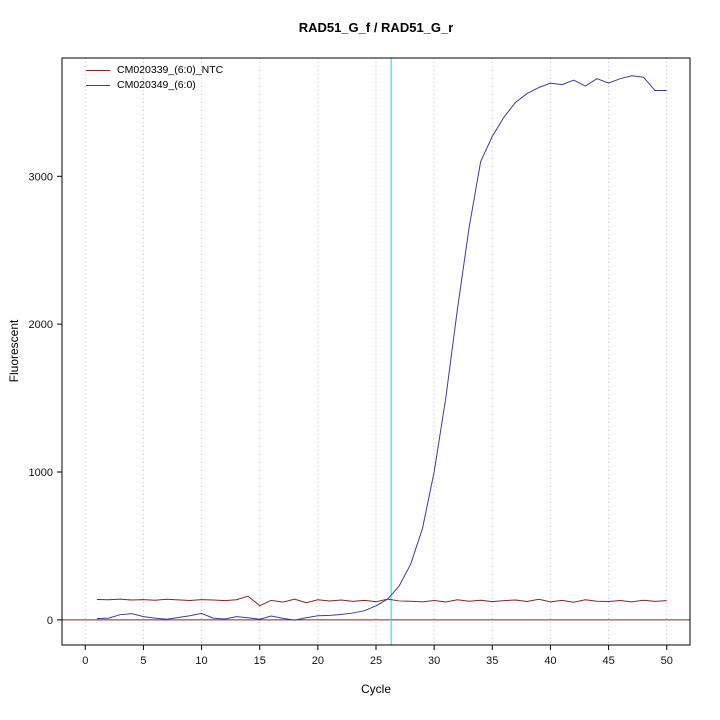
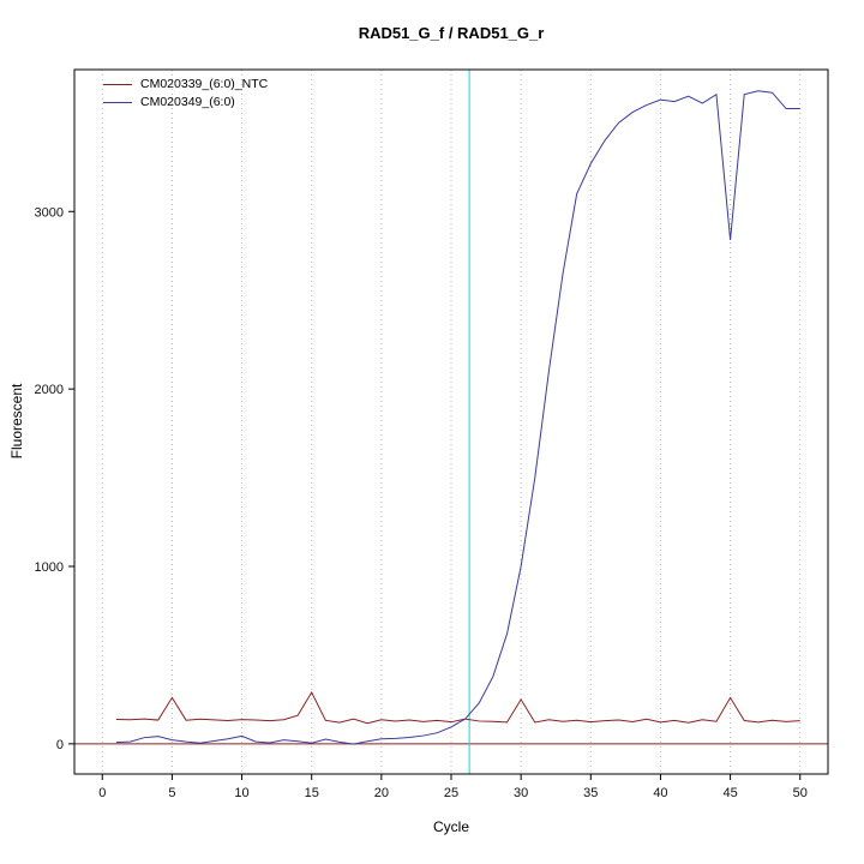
CM020339_(6:0)_NTC/5: 140 -> 260
CM020339_(6:0)_NTC/15: 100 -> 290
CM020339_(6:0)_NTC/30: 130 -> 250
CM020339_(6:0)_NTC/45: 120 -> 260
CM020349_(6:0)/45: 3630 -> 2840
